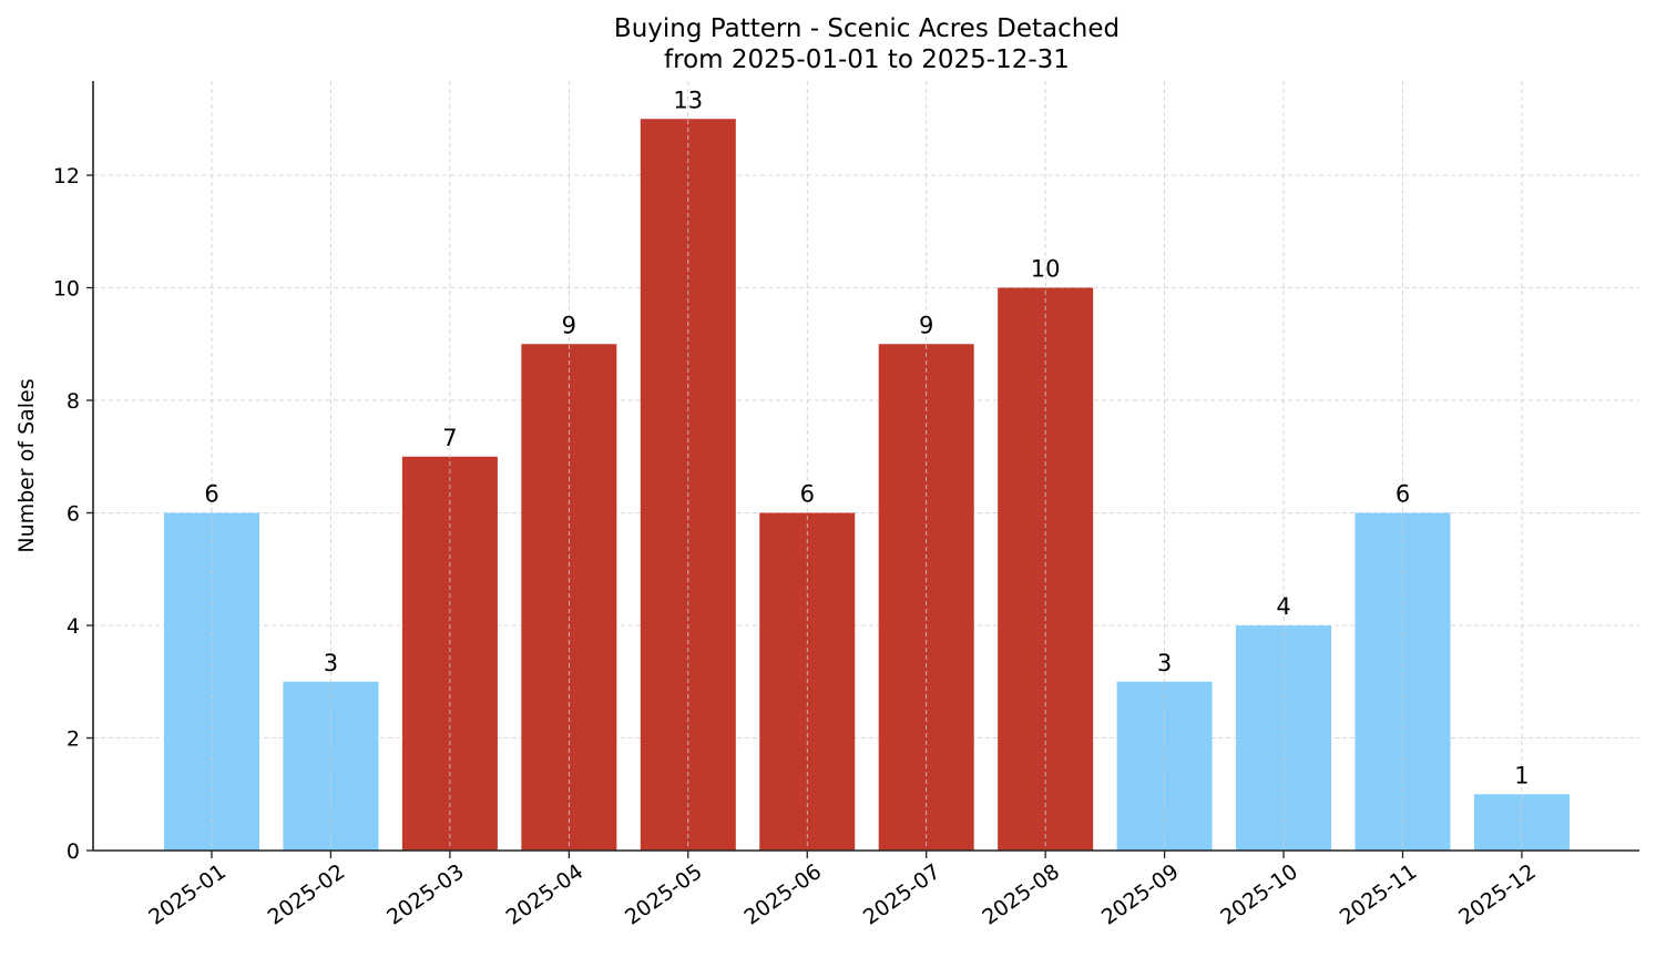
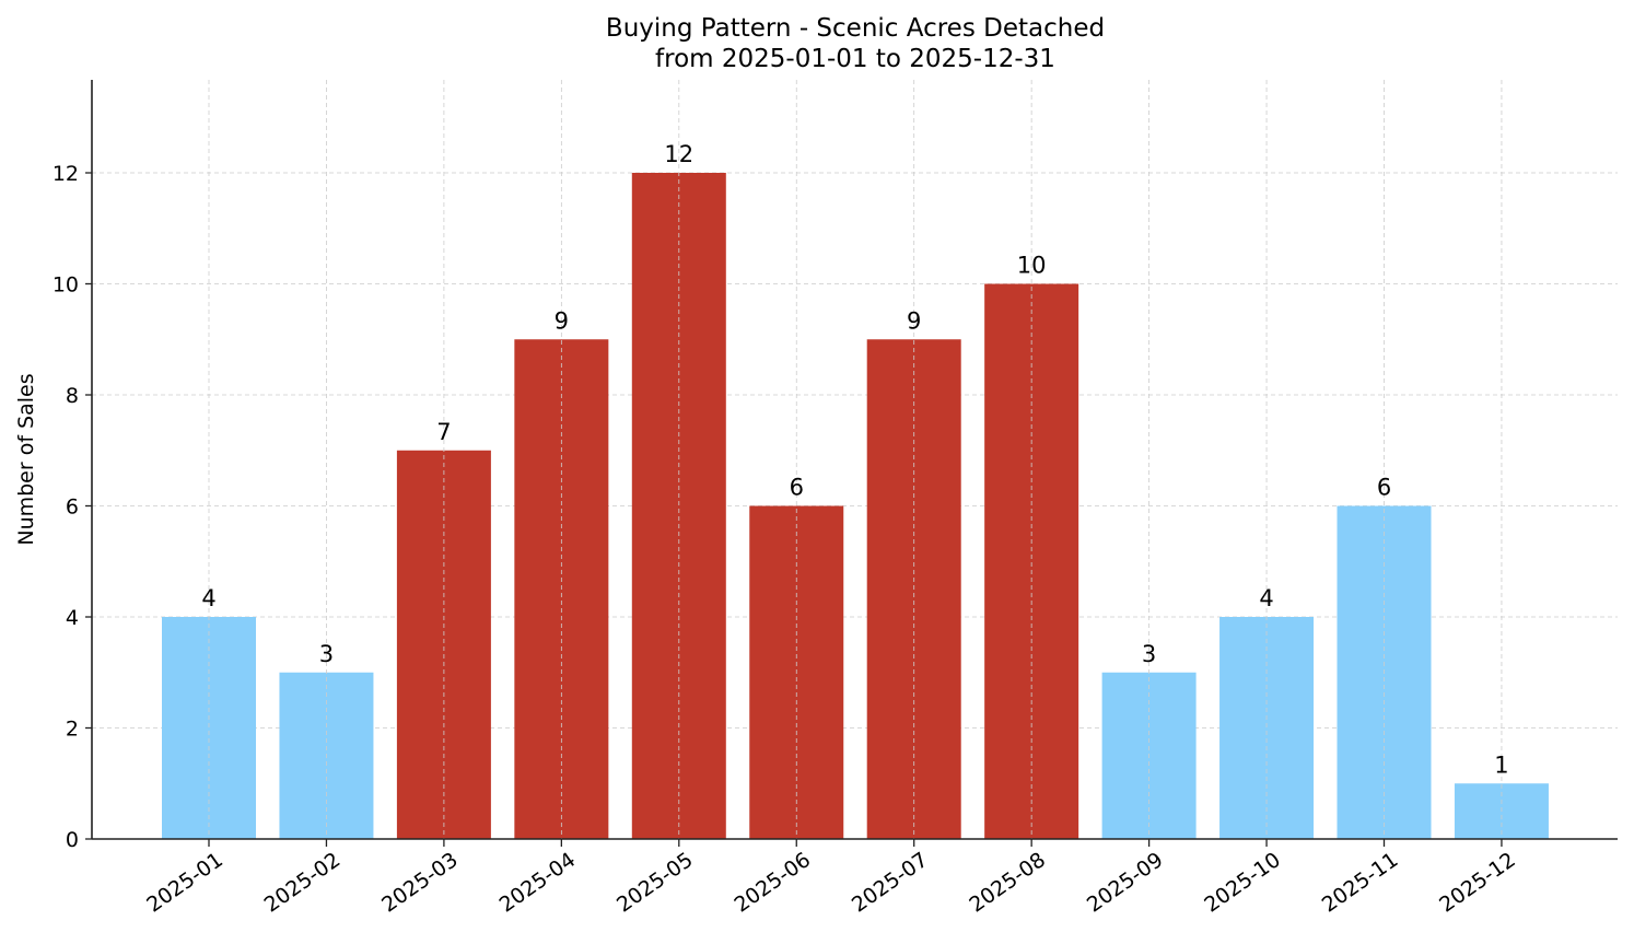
2025-01: 6 -> 4
2025-05: 13 -> 12
